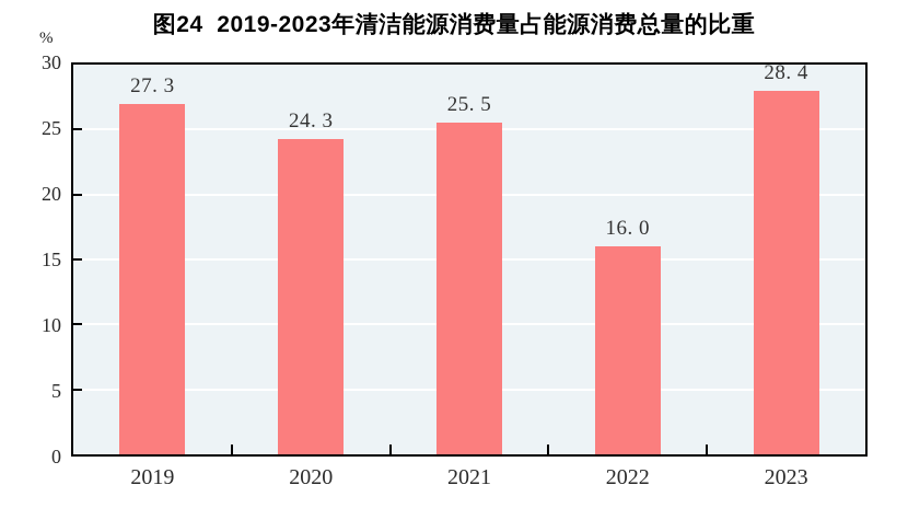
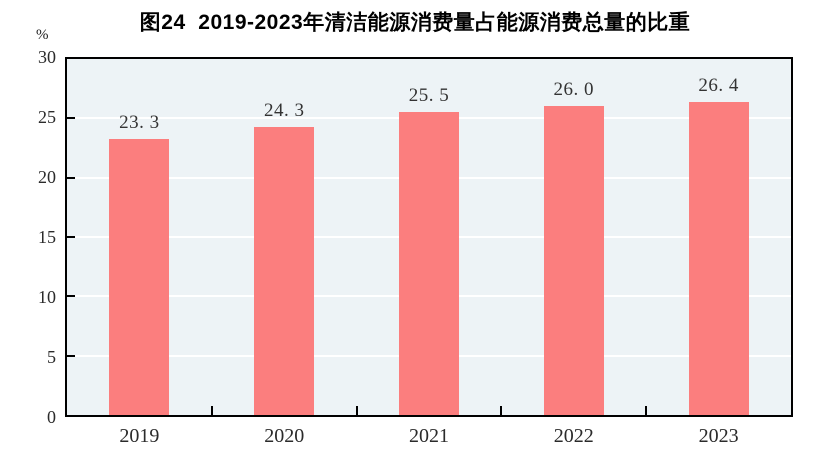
2019: 27 -> 23
2022: 16 -> 26
2023: 28 -> 26
